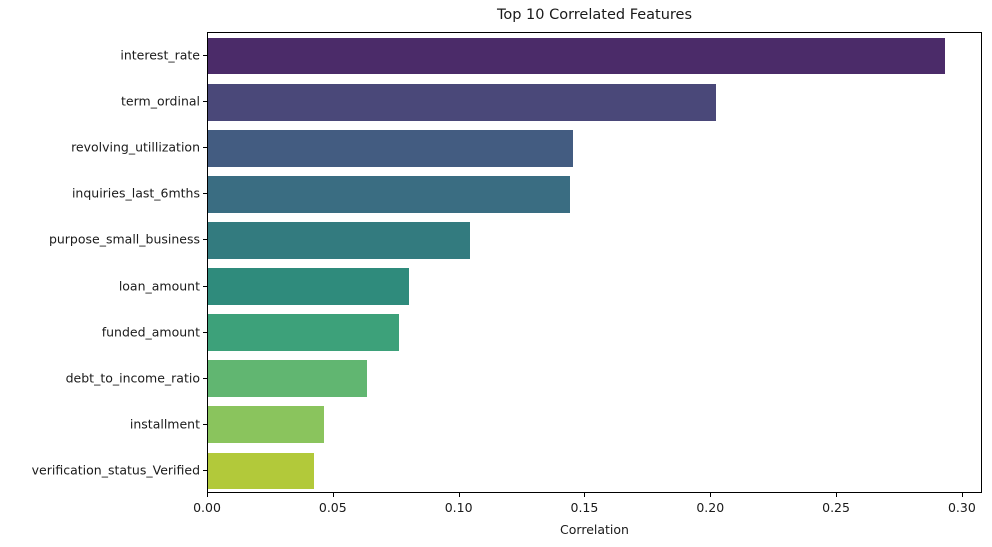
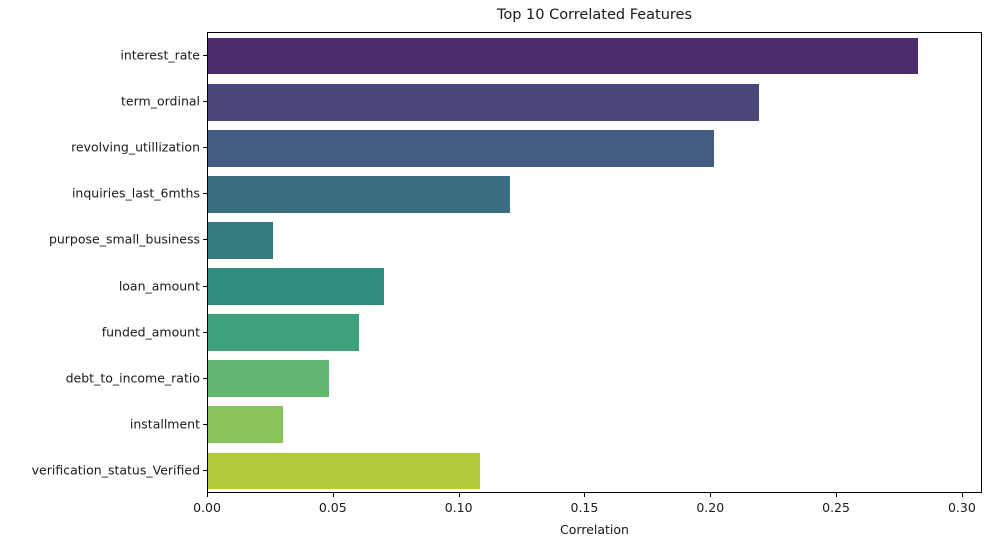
interest_rate: 0.293 -> 0.282
term_ordinal: 0.202 -> 0.219
revolving_utillization: 0.145 -> 0.201
inquiries_last_6mths: 0.144 -> 0.120
purpose_small_business: 0.104 -> 0.026
loan_amount: 0.080 -> 0.070
funded_amount: 0.076 -> 0.060
debt_to_income_ratio: 0.063 -> 0.048
installment: 0.046 -> 0.030
verification_status_Verified: 0.042 -> 0.108
